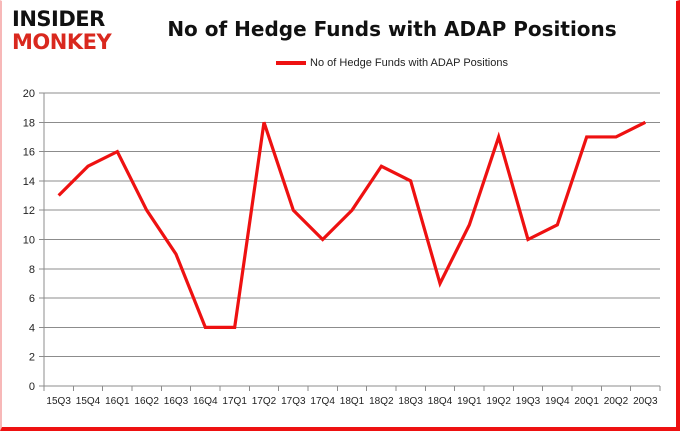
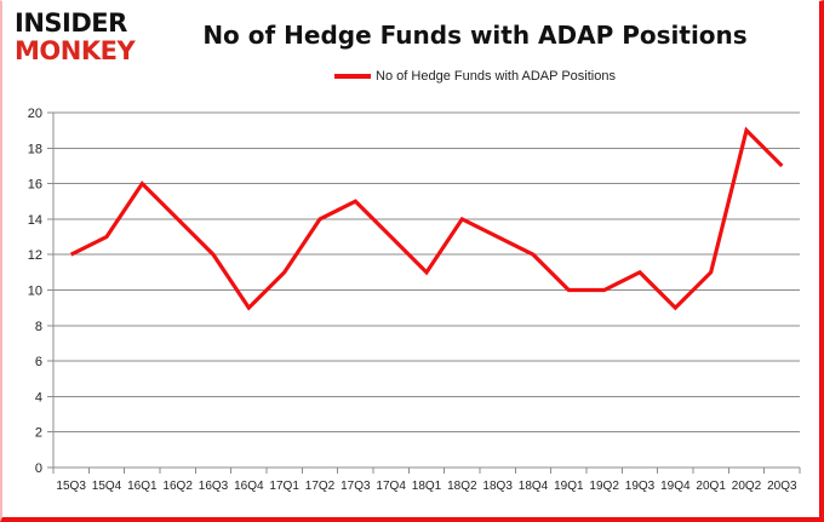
15Q3: 13 -> 12
15Q4: 15 -> 13
16Q2: 12 -> 14
16Q3: 9 -> 12
16Q4: 4 -> 9
17Q1: 4 -> 11
17Q2: 18 -> 14
17Q3: 12 -> 15
17Q4: 10 -> 13
18Q1: 12 -> 11
18Q2: 15 -> 14
18Q3: 14 -> 13
18Q4: 7 -> 12
19Q1: 11 -> 10
19Q2: 17 -> 10
19Q3: 10 -> 11
19Q4: 11 -> 9
20Q1: 17 -> 11
20Q2: 17 -> 19
20Q3: 18 -> 17
